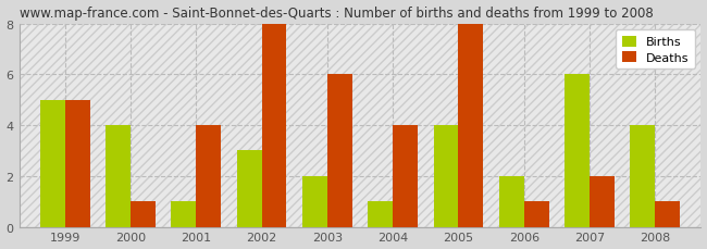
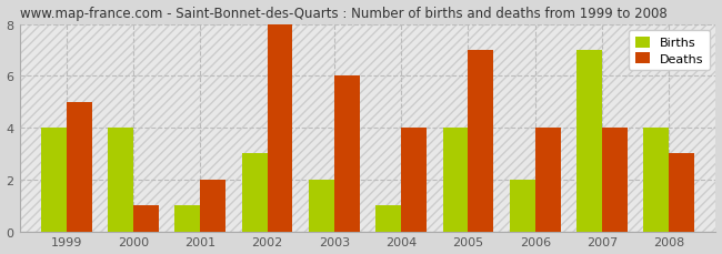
Births/1999: 5 -> 4
Deaths/2001: 4 -> 2
Deaths/2005: 8 -> 7
Deaths/2006: 1 -> 4
Births/2007: 6 -> 7
Deaths/2007: 2 -> 4
Deaths/2008: 1 -> 3
